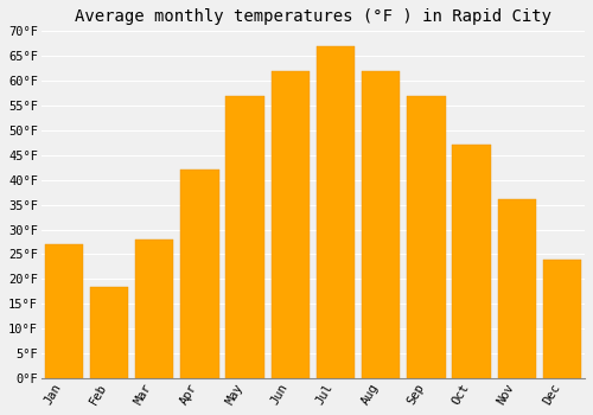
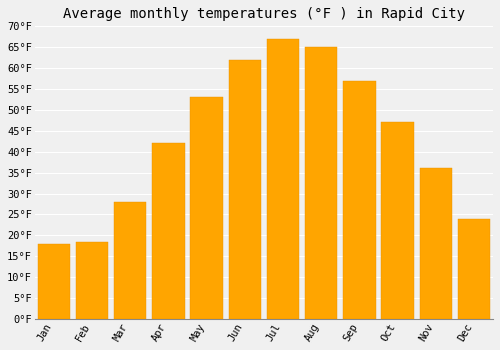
Jan: 27.0°F -> 18.0°F
May: 57.0°F -> 53.0°F
Aug: 62.0°F -> 65.0°F
